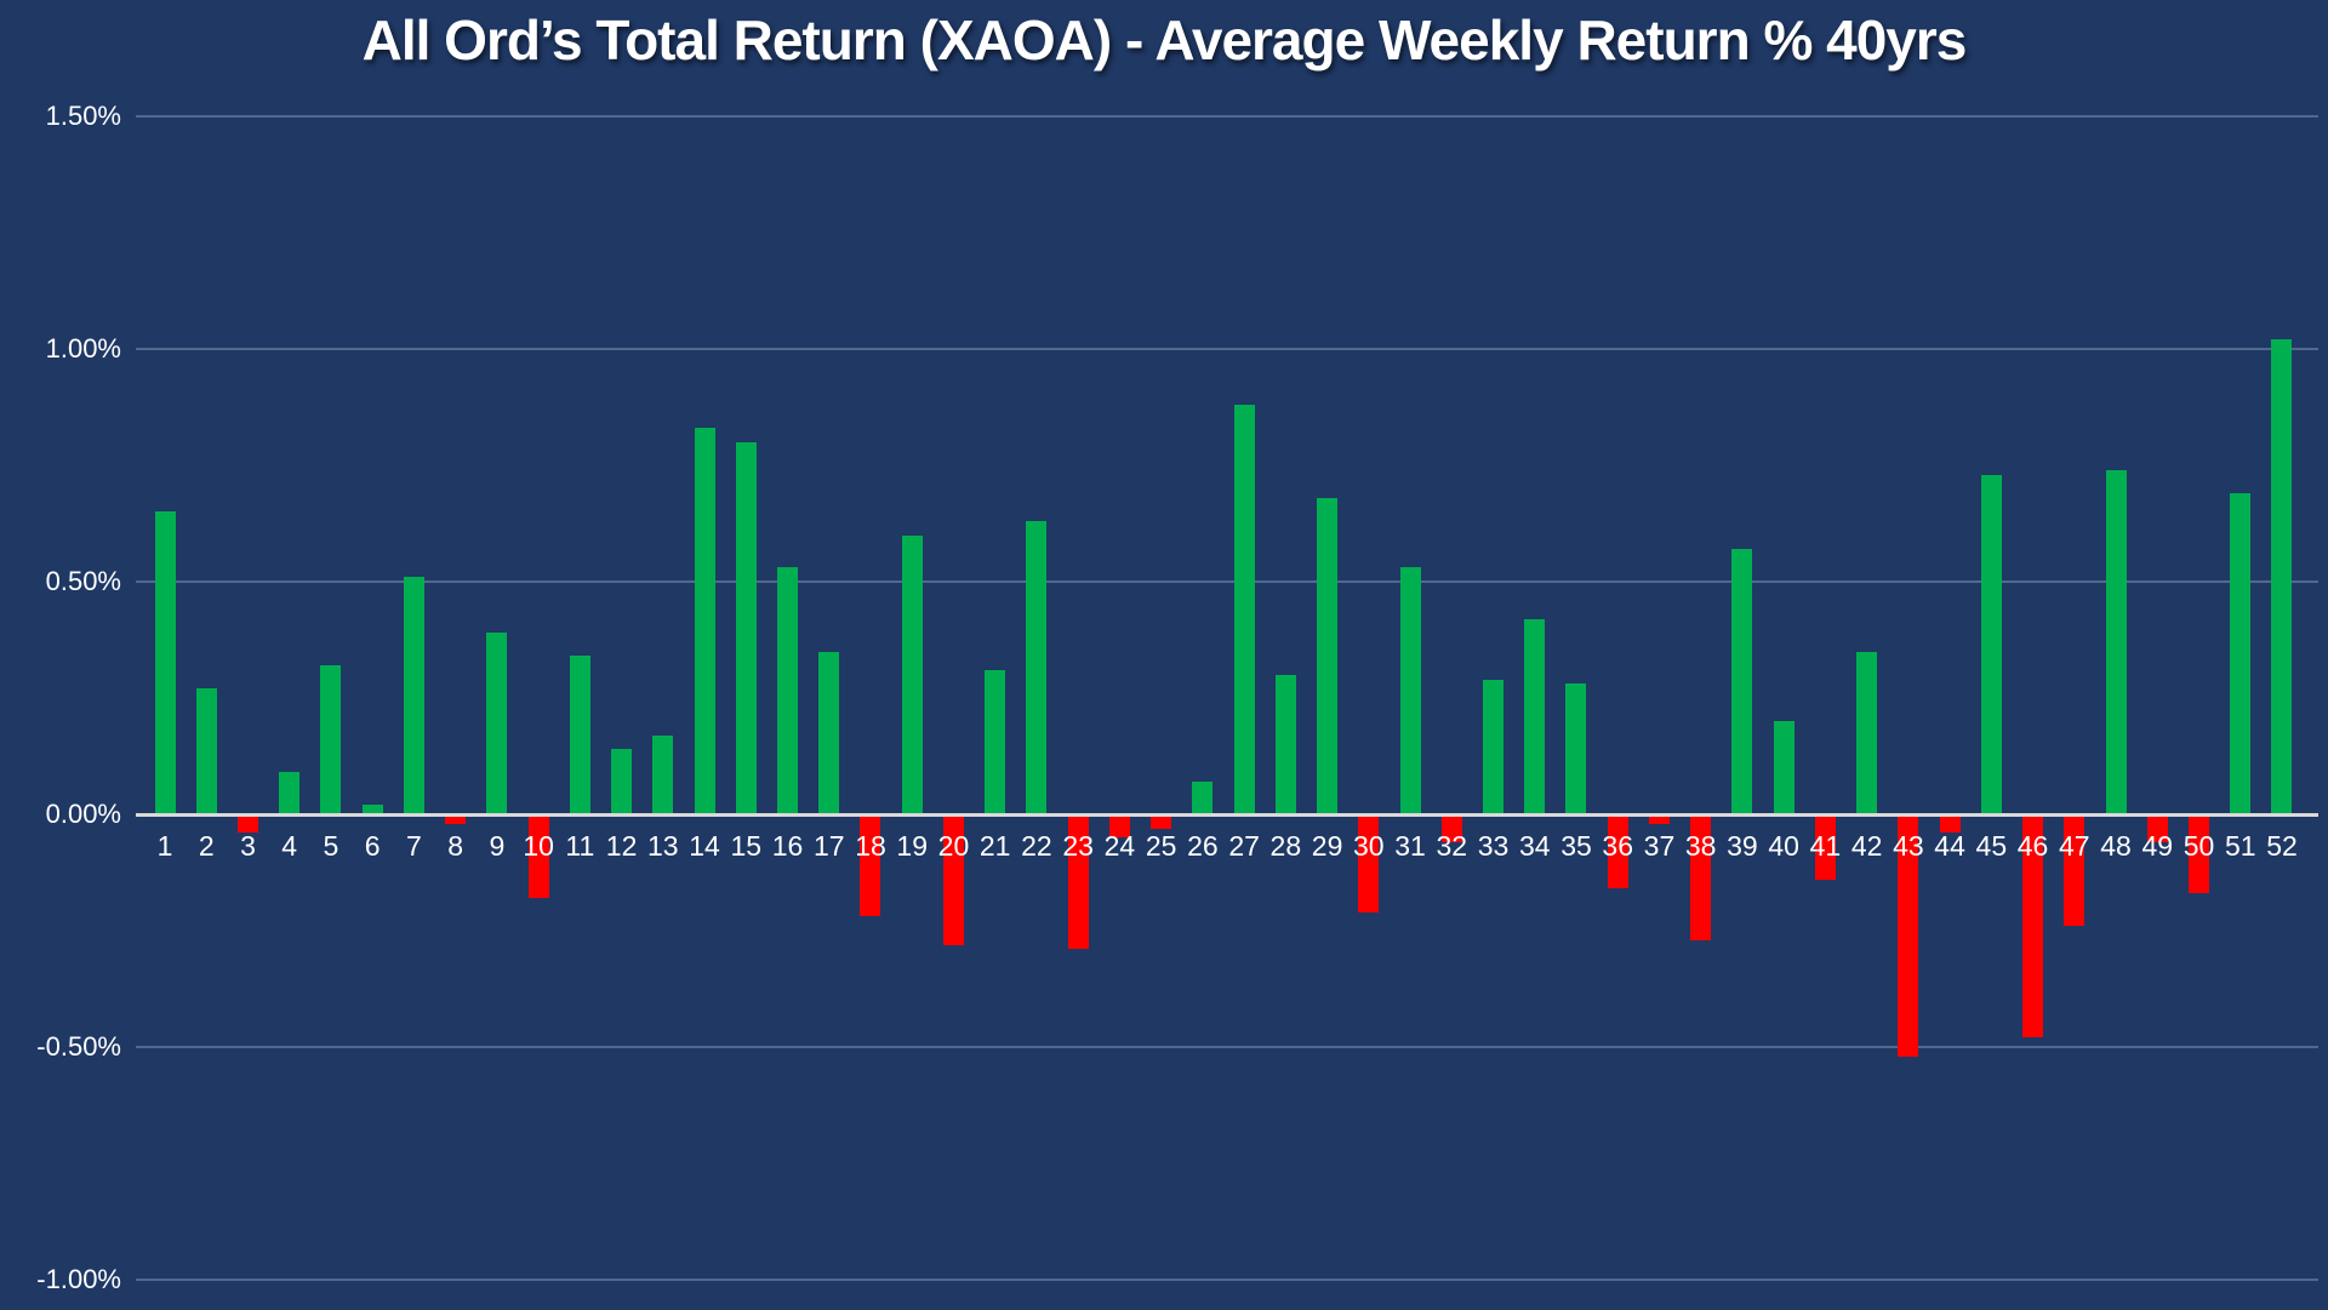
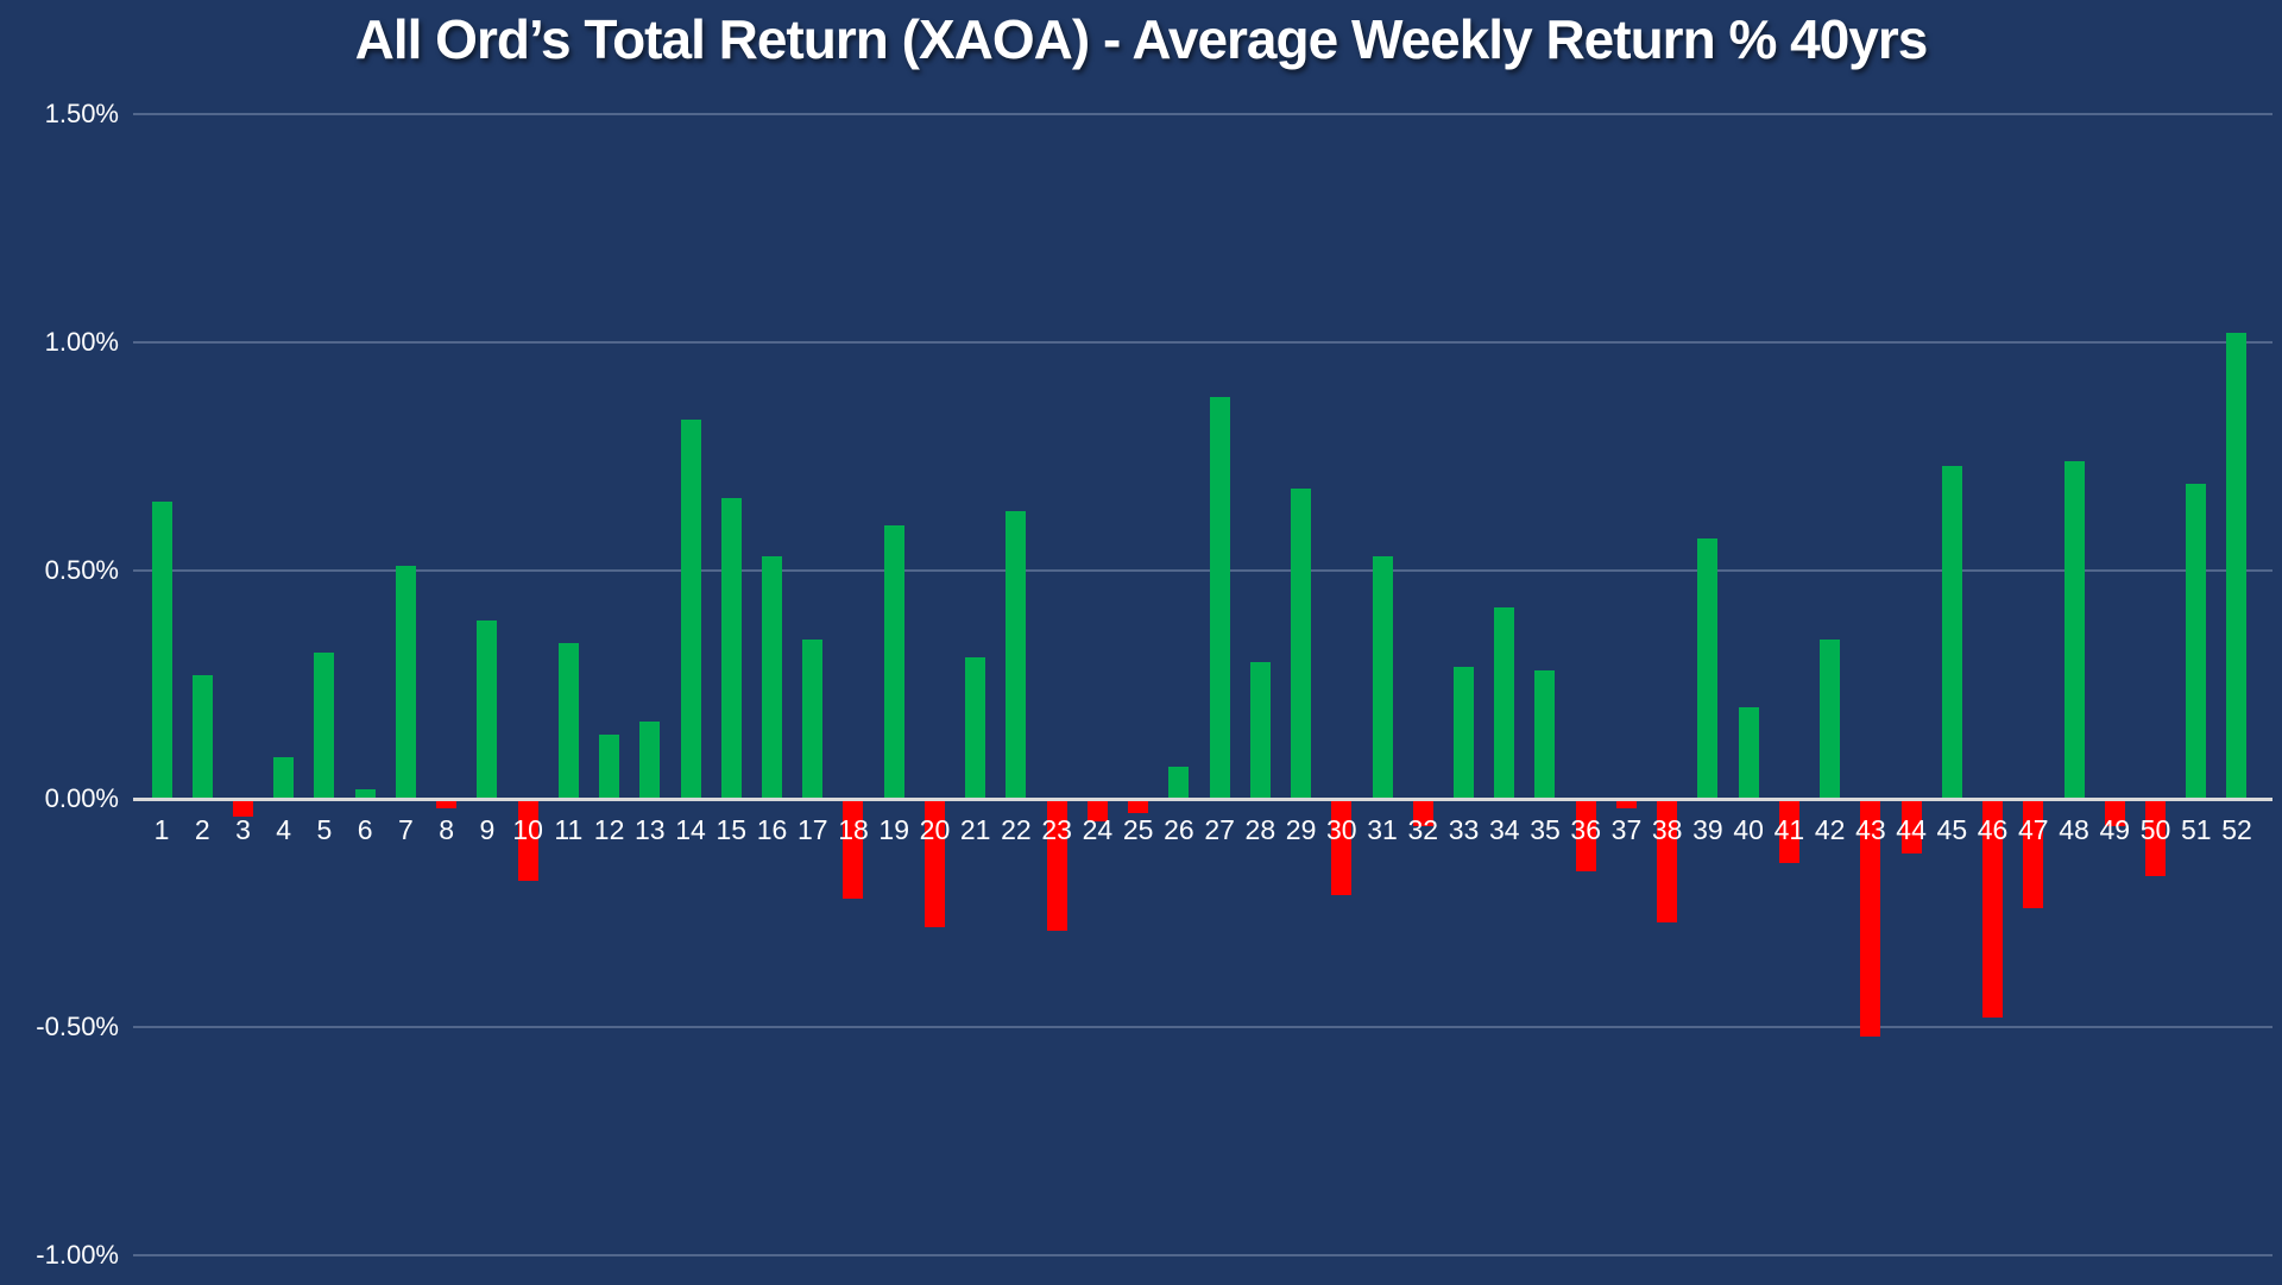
15: 0.80% -> 0.66%
44: -0.04% -> -0.12%
